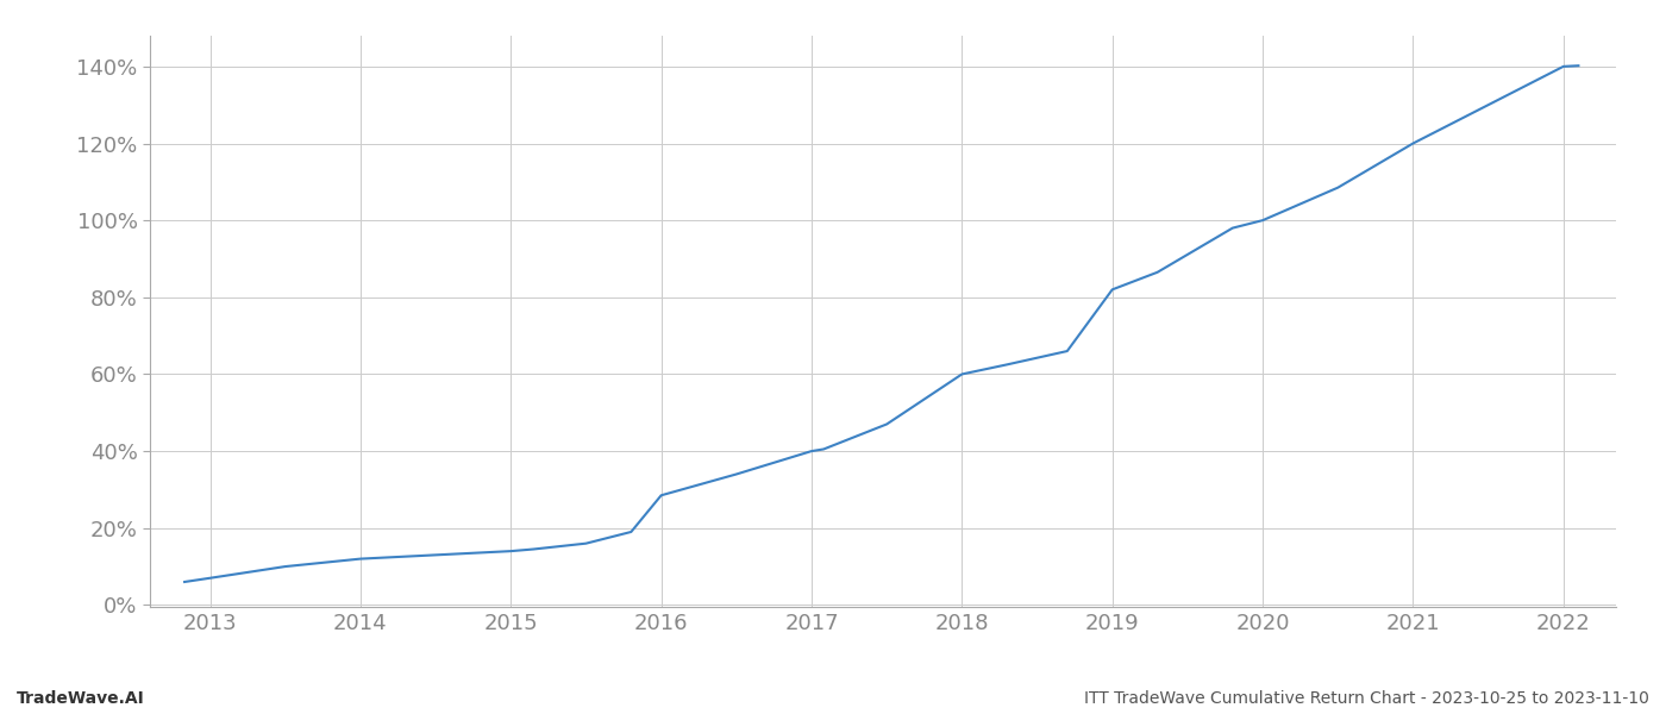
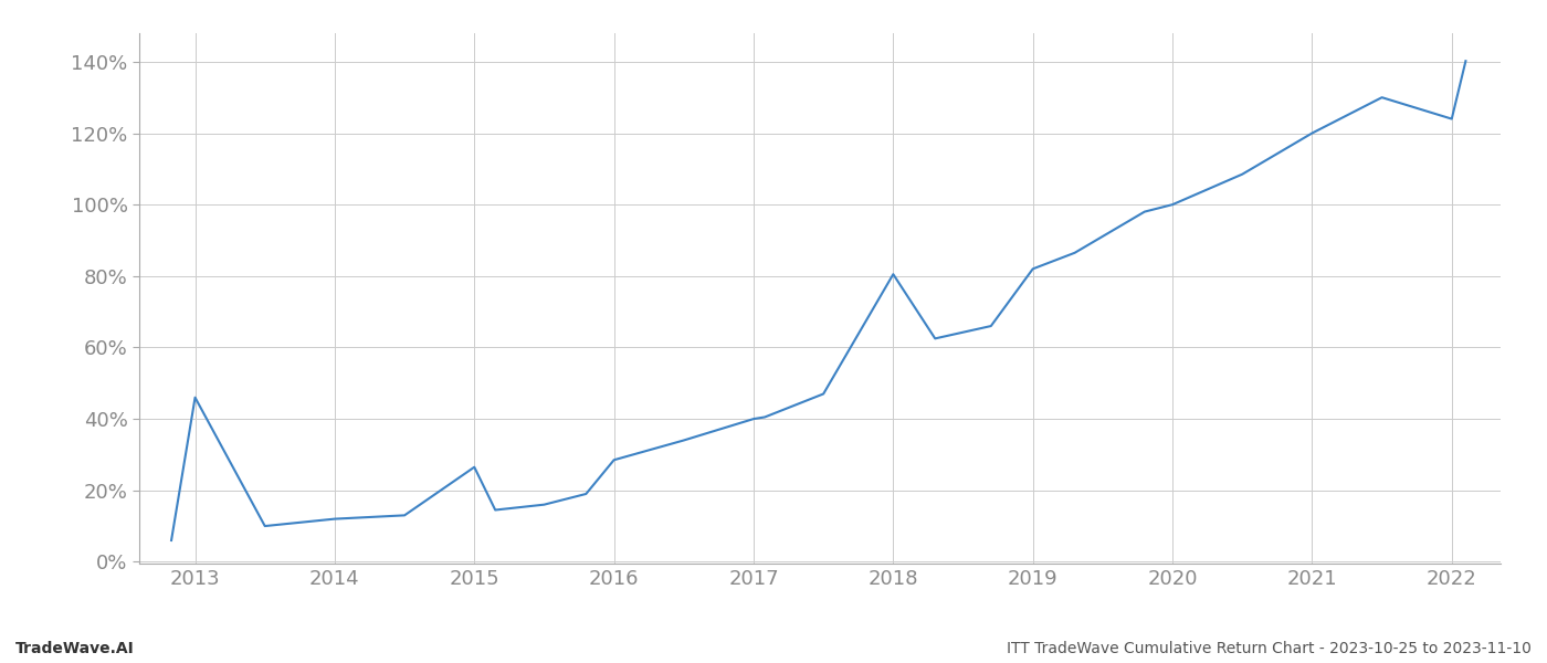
2013: 7.0% -> 46.0%
2015: 14.0% -> 26.5%
2018: 60.0% -> 80.5%
2022: 140.0% -> 124.0%
